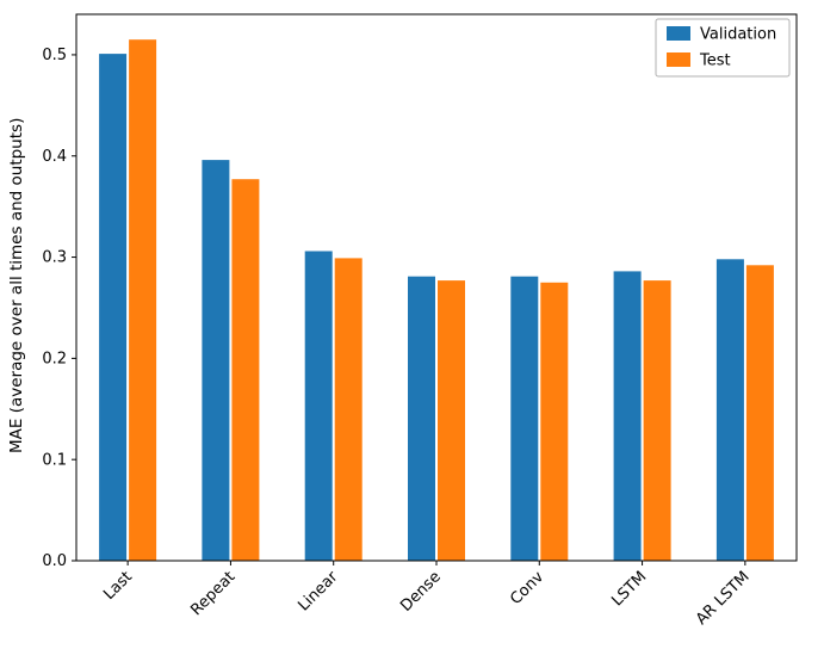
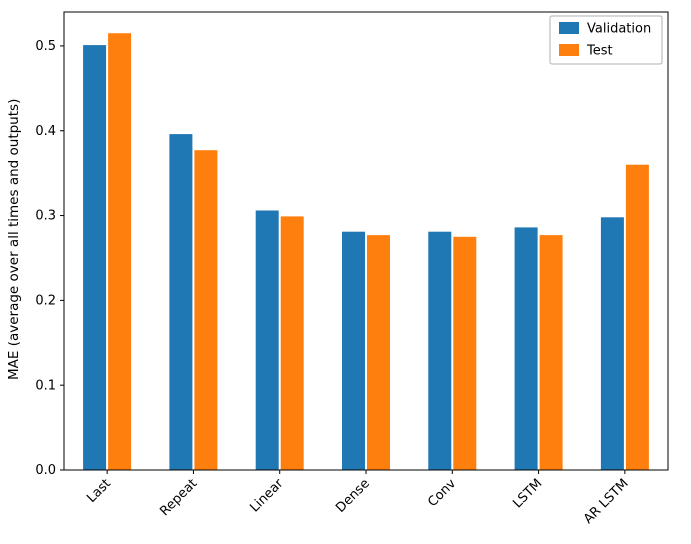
Test/AR LSTM: 0.29 -> 0.36
